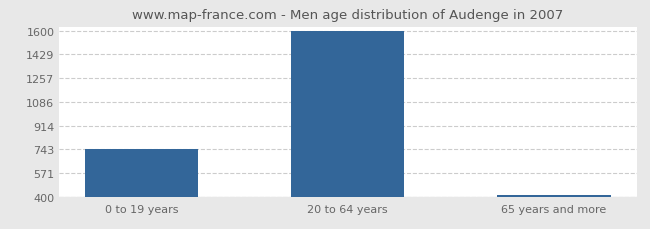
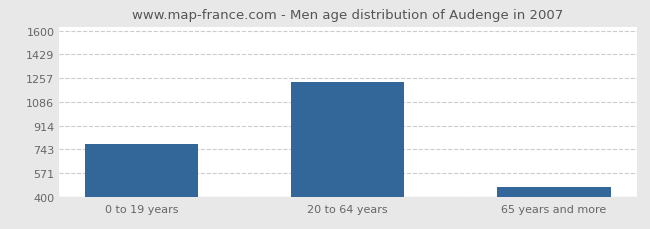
0 to 19 years: 740 -> 780
20 to 64 years: 1600 -> 1230
65 years and more: 410 -> 470
